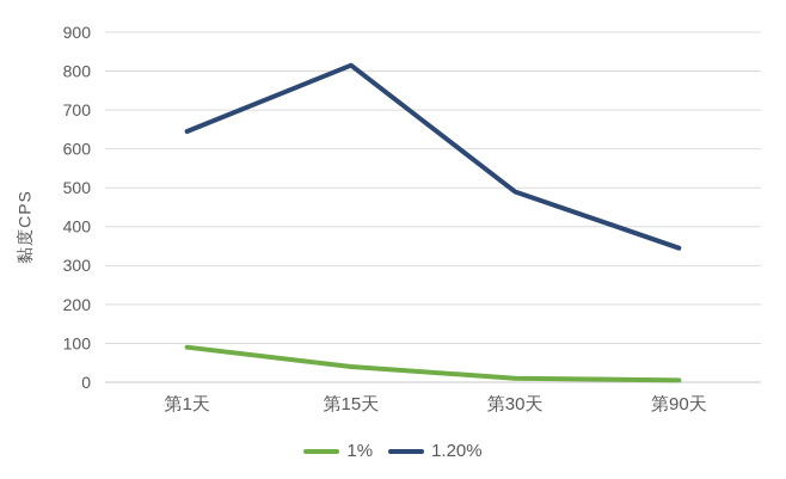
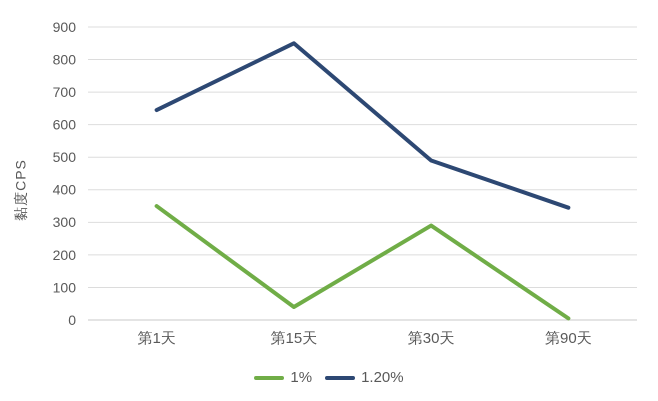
1%/第1天: 90 -> 350
1.20%/第15天: 820 -> 850
1%/第30天: 10 -> 290
